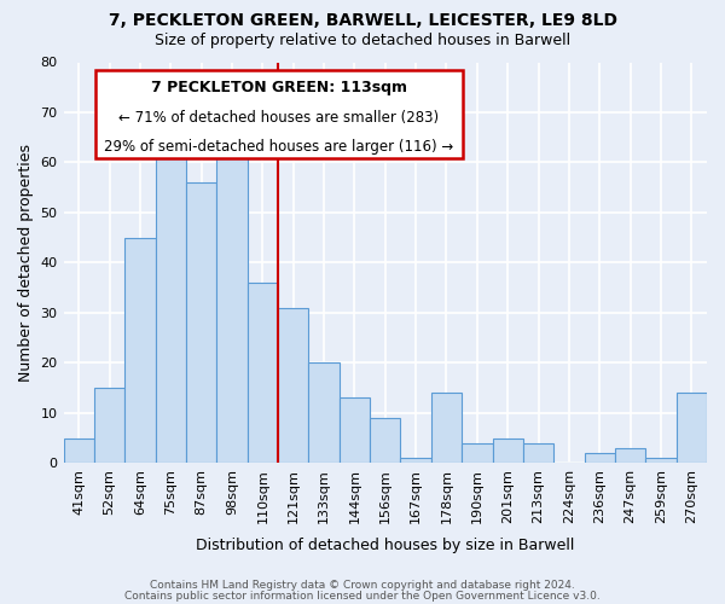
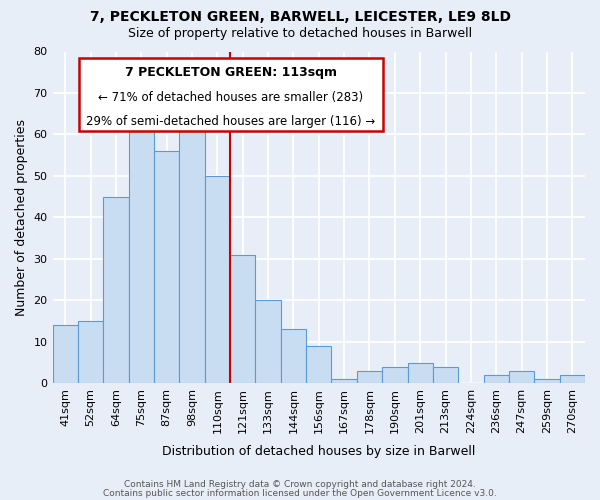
41sqm: 5 -> 14
110sqm: 36 -> 50
178sqm: 14 -> 3
270sqm: 14 -> 2
